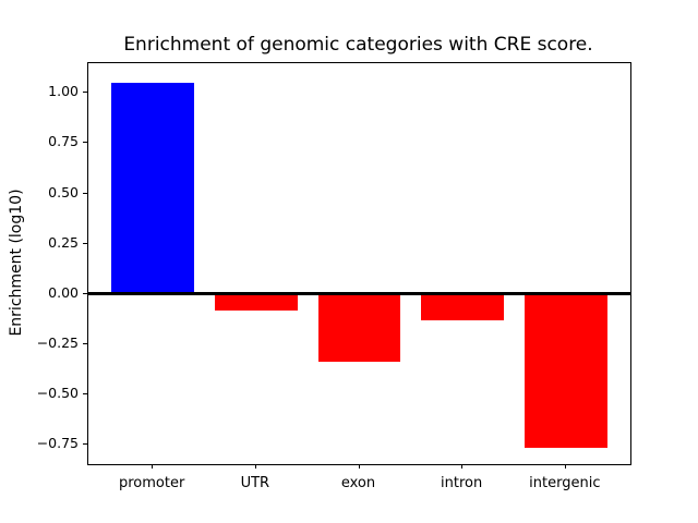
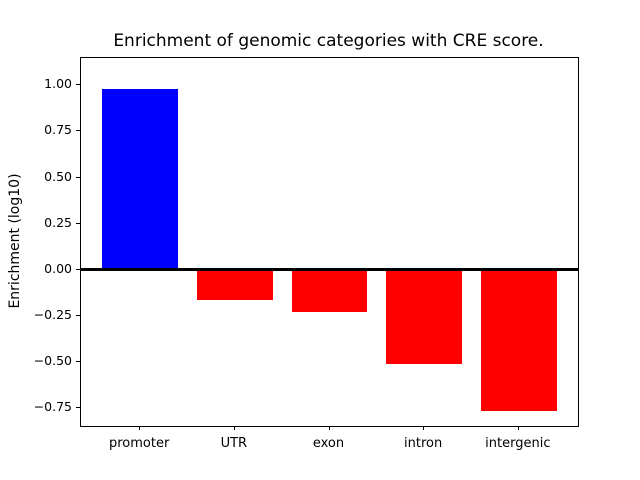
promoter: 1.05 -> 0.98
UTR: -0.08 -> -0.16
exon: -0.34 -> -0.23
intron: -0.13 -> -0.51
